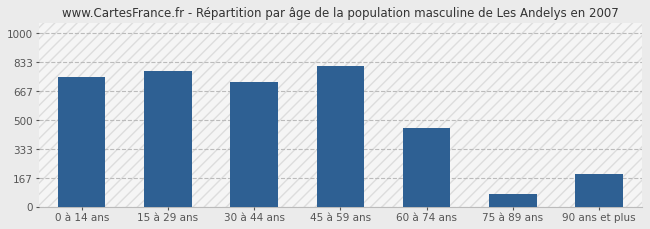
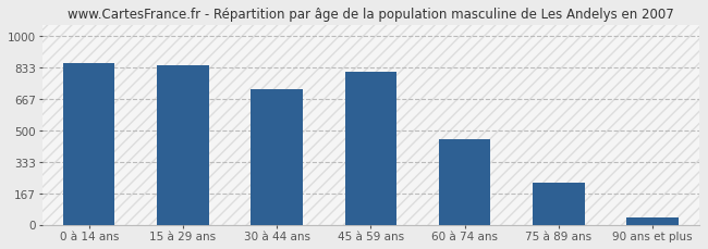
0 à 14 ans: 750 -> 860
15 à 29 ans: 780 -> 840
75 à 89 ans: 70 -> 220
90 ans et plus: 190 -> 40
